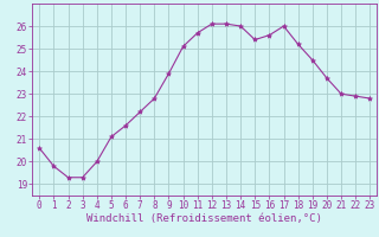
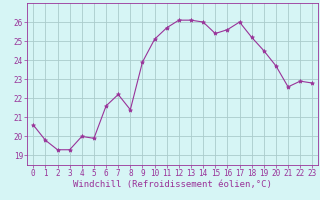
5: 21.1 -> 19.9
8: 22.8 -> 21.4
21: 23.0 -> 22.6
